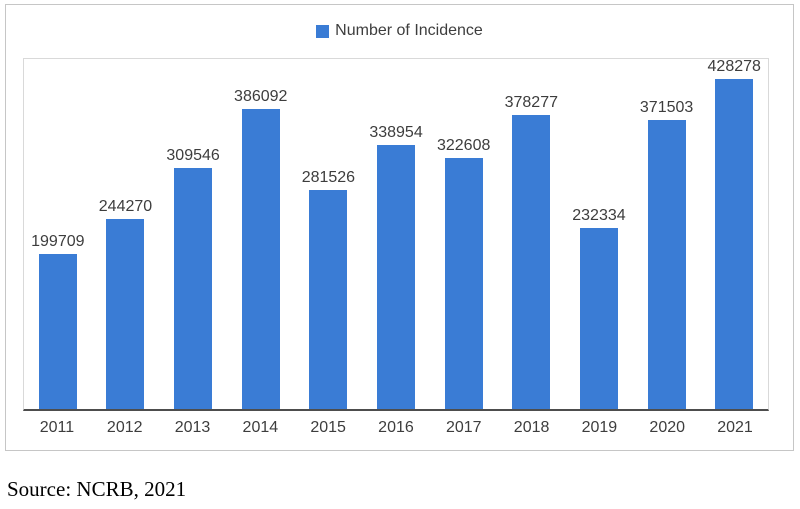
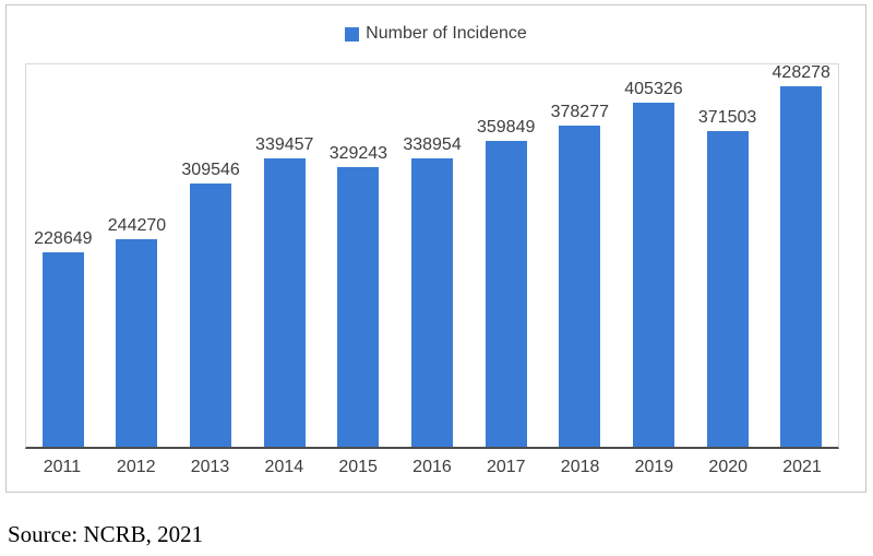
2011: 199709 -> 228649
2014: 386092 -> 339457
2015: 281526 -> 329243
2017: 322608 -> 359849
2019: 232334 -> 405326
